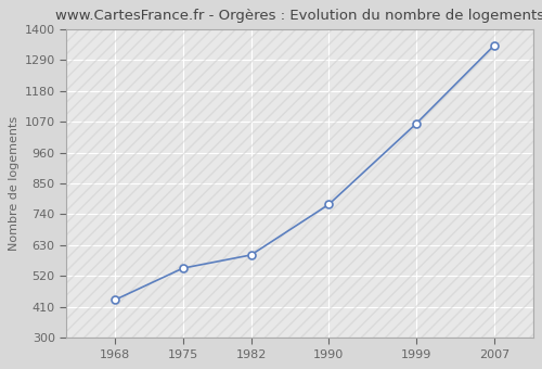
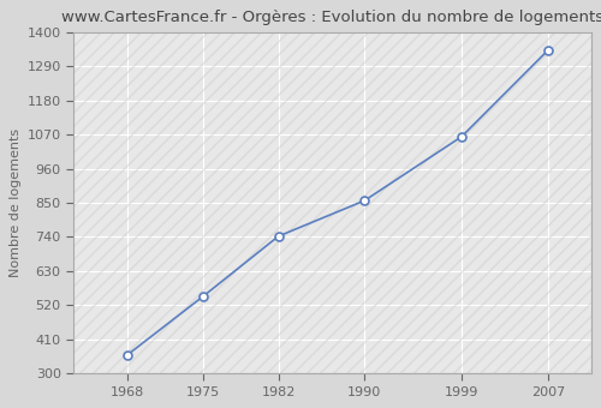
1968: 435 -> 360
1982: 595 -> 742
1990: 775 -> 857
